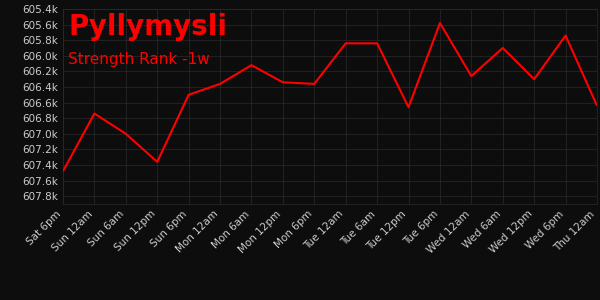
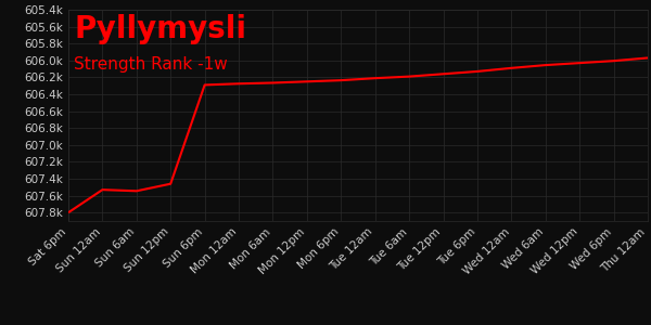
Sat 6pm: 607.48k -> 607.80k
Sun 12am: 606.74k -> 607.53k
Sun 6am: 607.00k -> 607.54k
Sun 12pm: 607.36k -> 607.46k
Sun 6pm: 606.50k -> 606.29k
Mon 12am: 606.36k -> 606.28k
Mon 6am: 606.12k -> 606.26k
Mon 12pm: 606.34k -> 606.25k
Mon 6pm: 606.36k -> 606.24k
Tue 12am: 605.84k -> 606.21k
Tue 6am: 605.84k -> 606.19k
Tue 12pm: 606.66k -> 606.16k
Tue 6pm: 605.58k -> 606.13k
Wed 12am: 606.26k -> 606.09k
Wed 6am: 605.90k -> 606.06k
Wed 12pm: 606.30k -> 606.03k
Wed 6pm: 605.74k -> 606.00k
Thu 12am: 606.64k -> 605.97k
